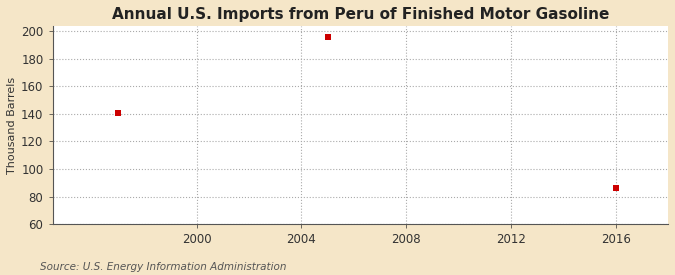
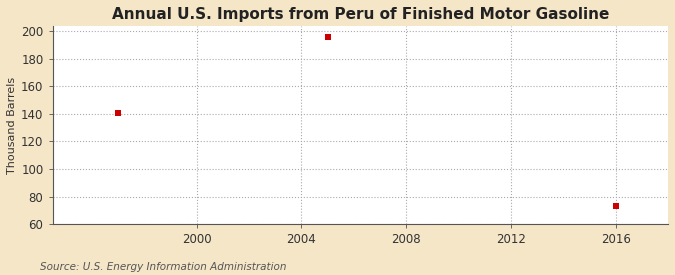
2016: 86 -> 73
